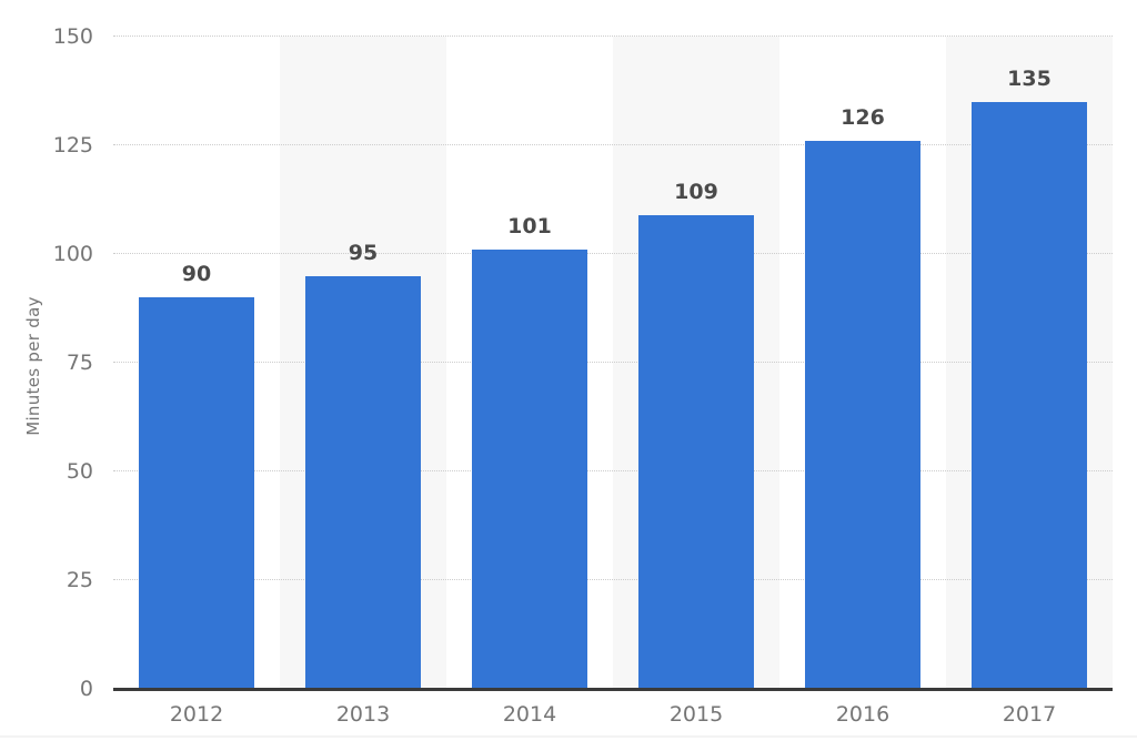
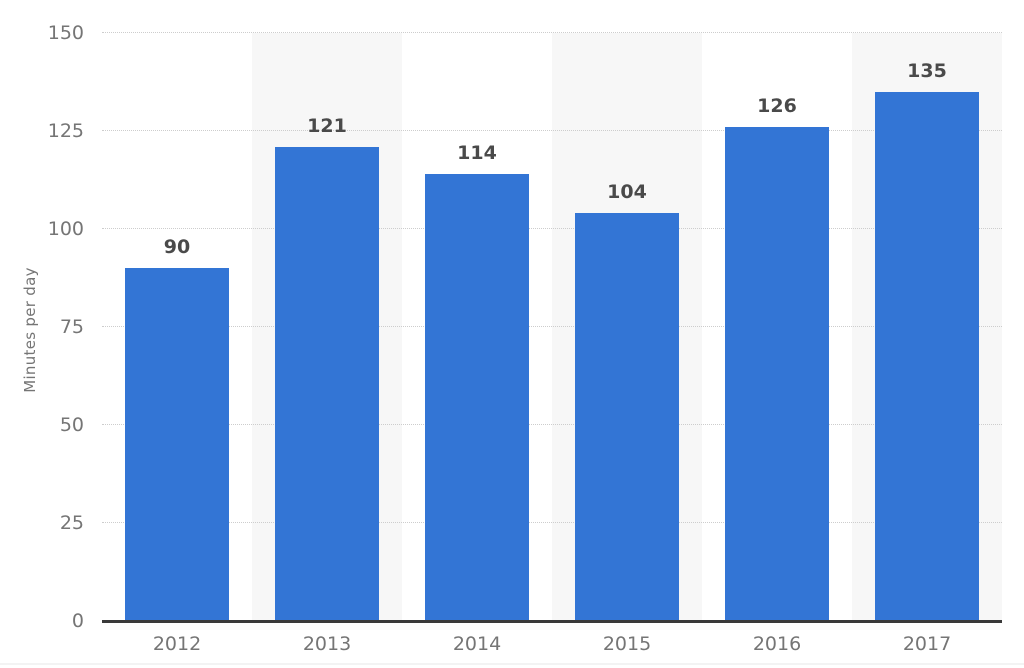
2013: 95 -> 121
2014: 101 -> 114
2015: 109 -> 104
